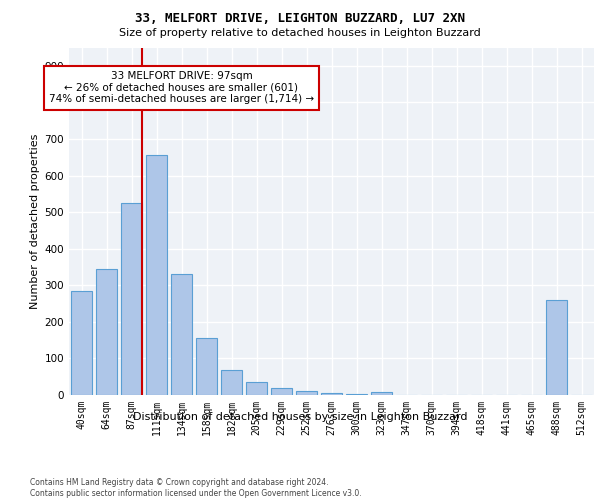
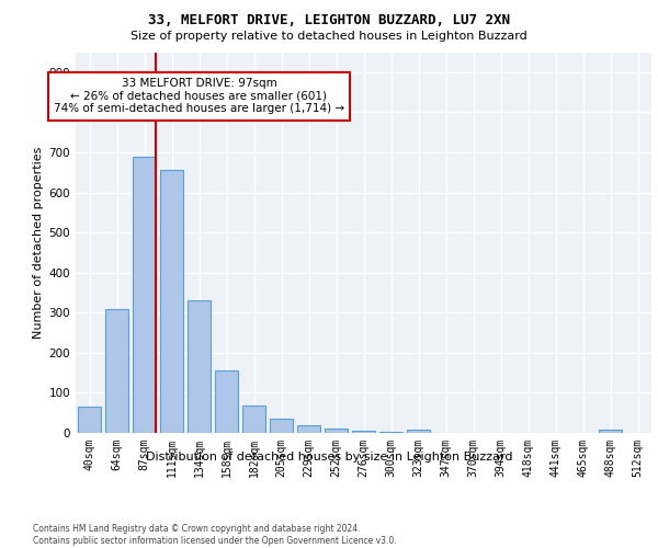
40sqm: 285 -> 65
64sqm: 345 -> 310
87sqm: 525 -> 690
488sqm: 260 -> 8
